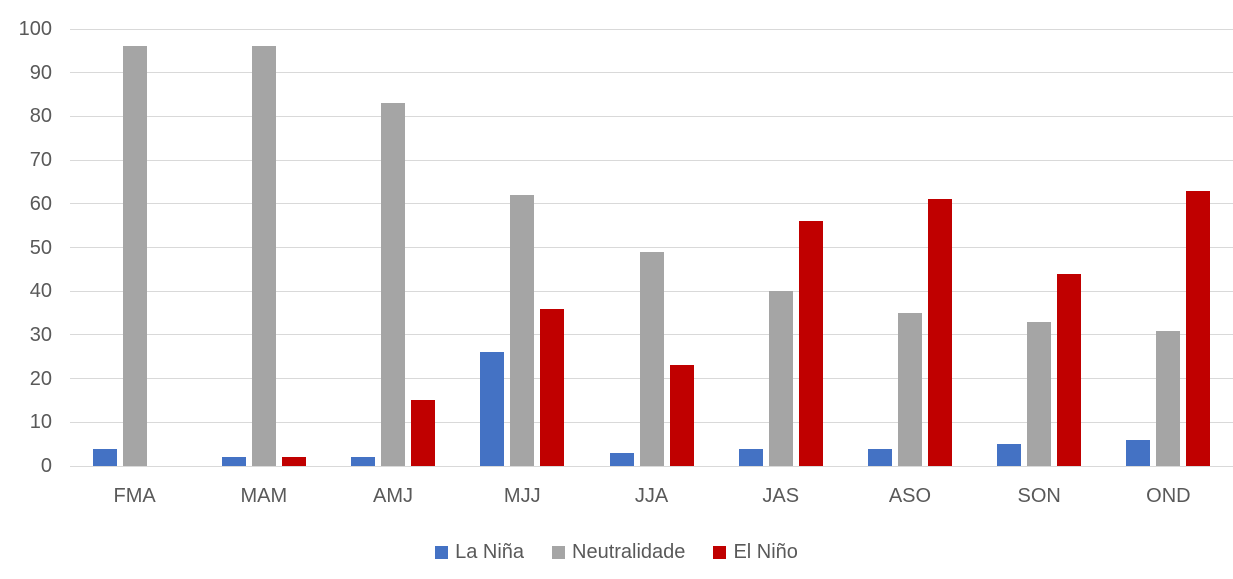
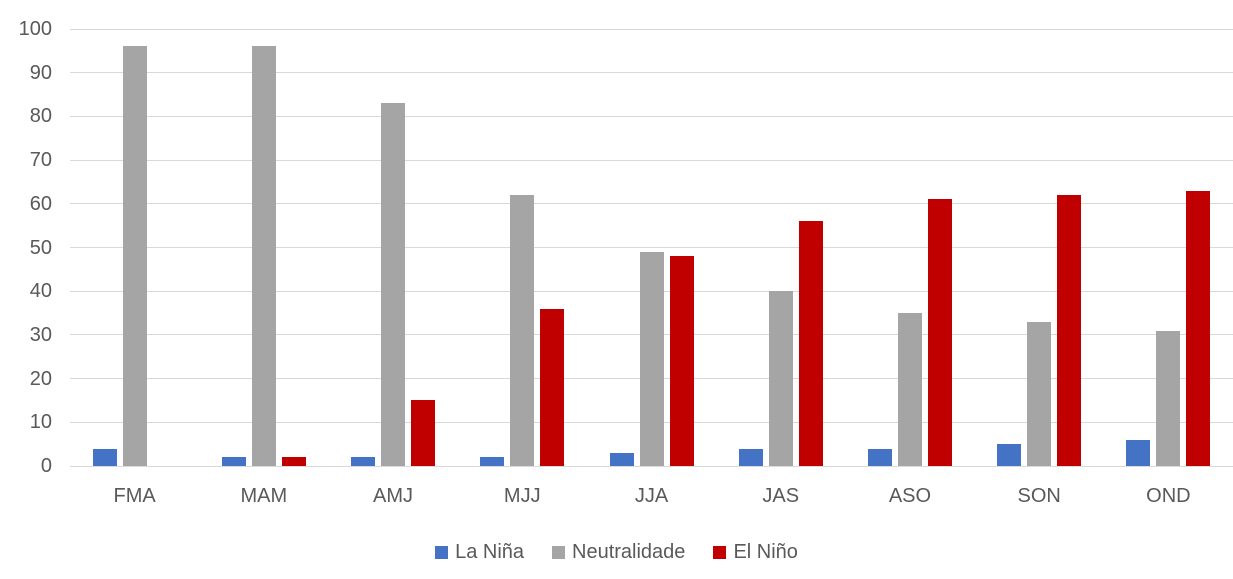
La Niña/MJJ: 26 -> 2
El Niño/JJA: 23 -> 48
El Niño/SON: 44 -> 62
